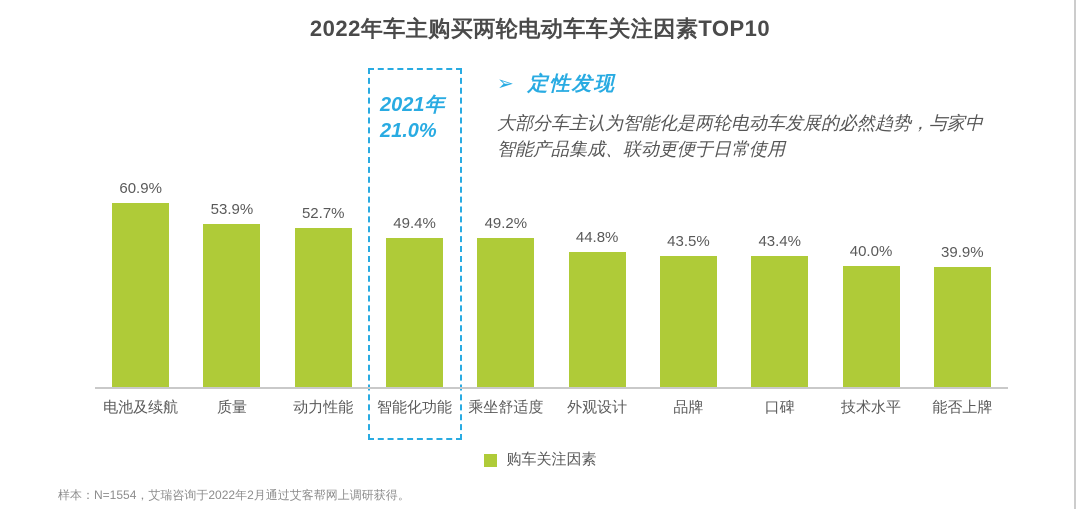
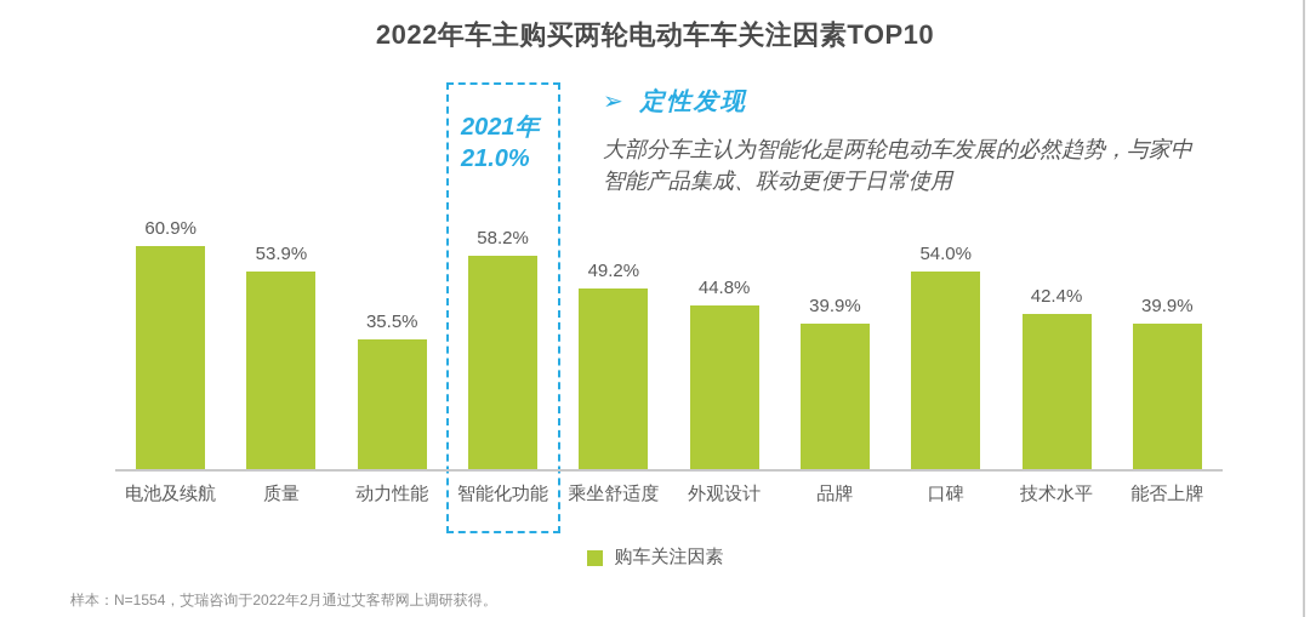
动力性能: 52.7% -> 35.5%
智能化功能: 49.4% -> 58.2%
品牌: 43.5% -> 39.9%
口碑: 43.4% -> 54.0%
技术水平: 40.0% -> 42.4%
